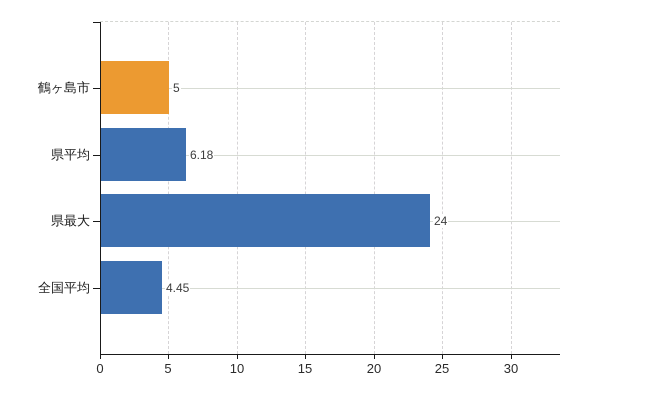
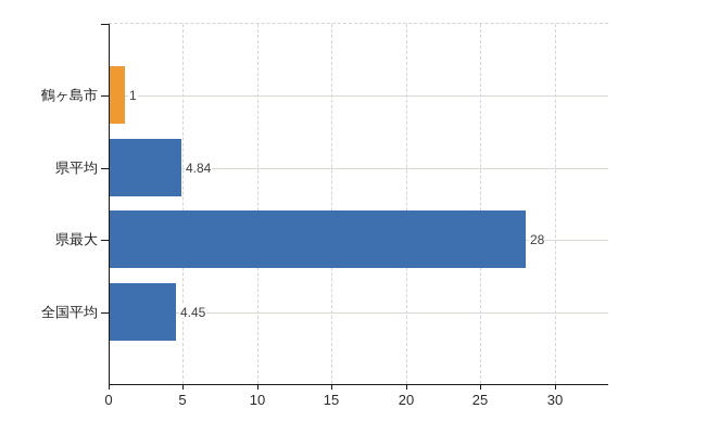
鶴ヶ島市: 5 -> 1
県平均: 6.18 -> 4.84
県最大: 24 -> 28
